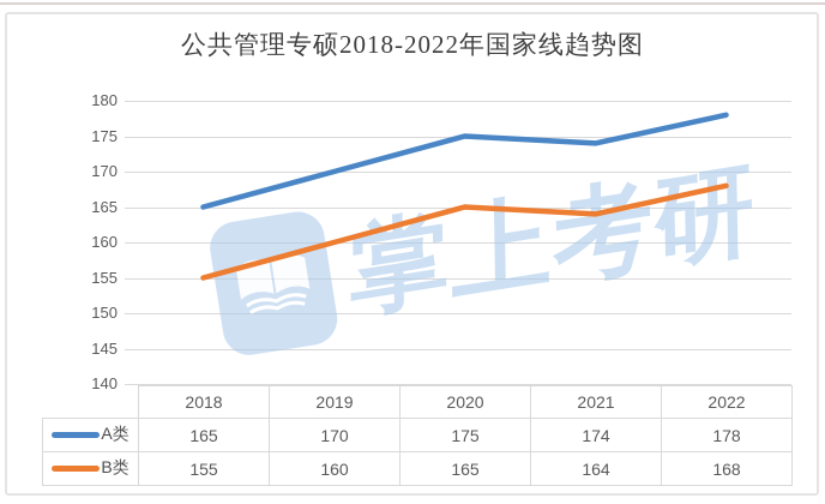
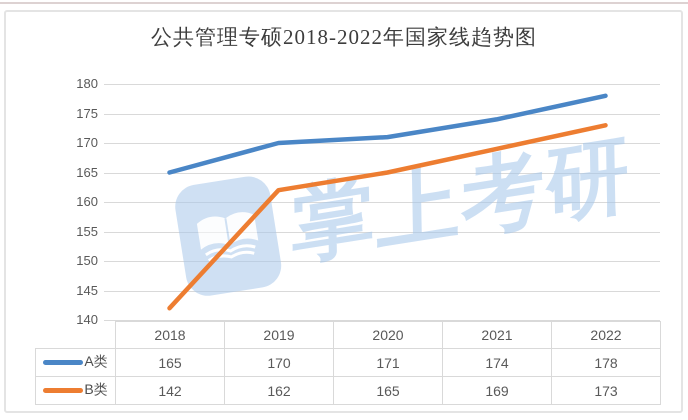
B类/2018: 155 -> 142
B类/2019: 160 -> 162
A类/2020: 175 -> 171
B类/2021: 164 -> 169
B类/2022: 168 -> 173
